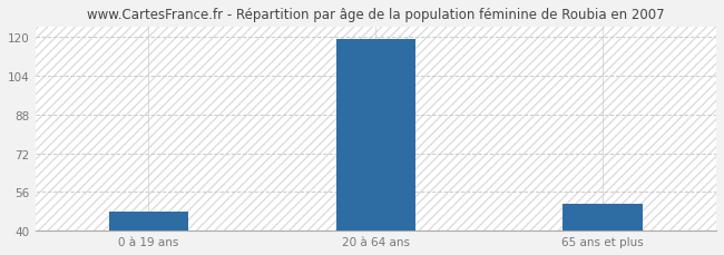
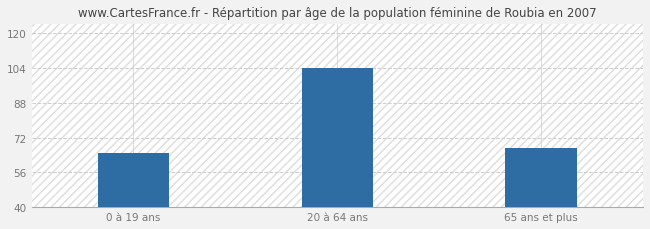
0 à 19 ans: 48 -> 65
20 à 64 ans: 119 -> 104
65 ans et plus: 51 -> 67
